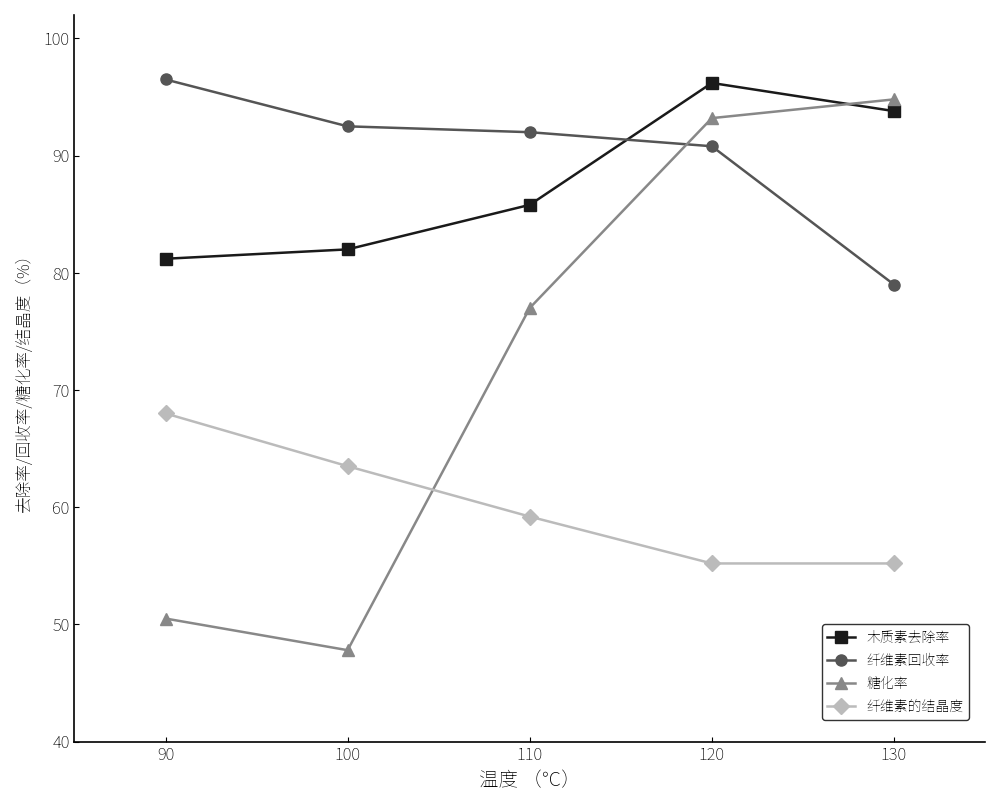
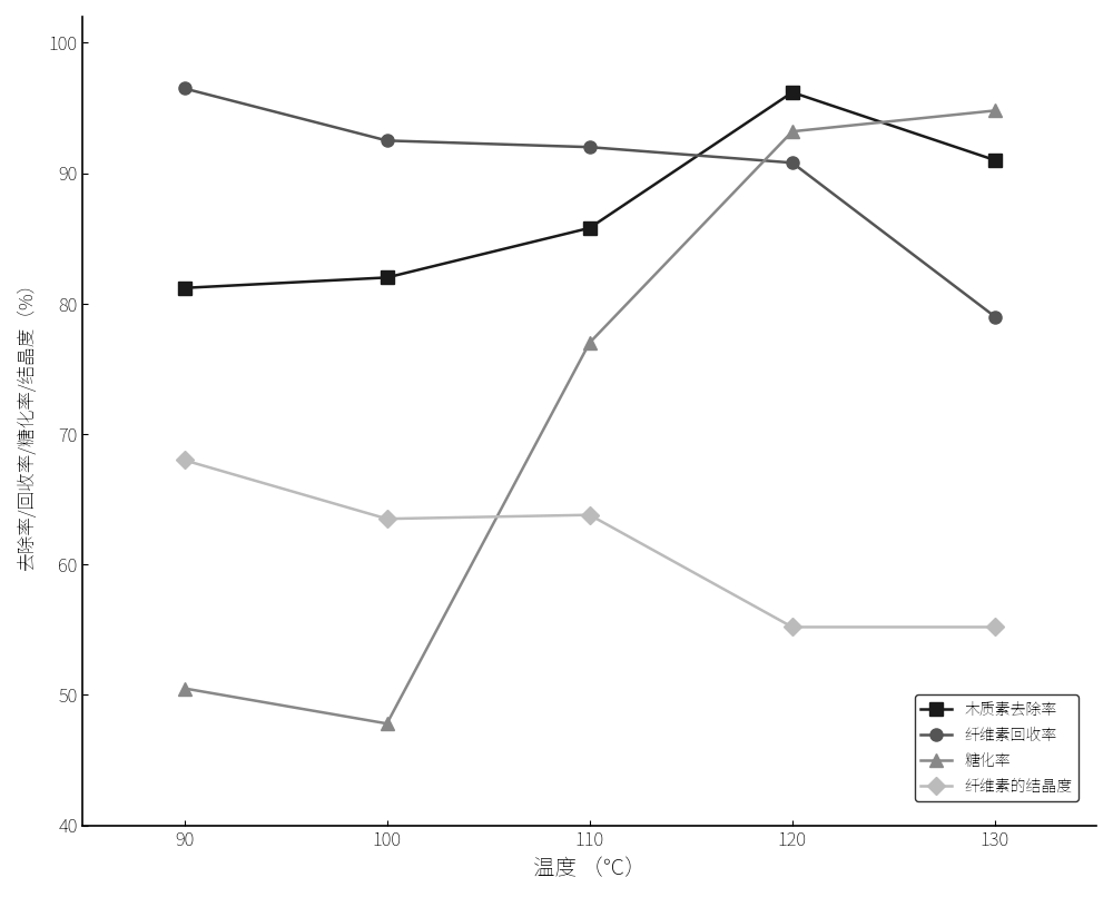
纤维素的结晶度/110: 59.2 -> 63.8
木质素去除率/130: 93.8 -> 91.0
